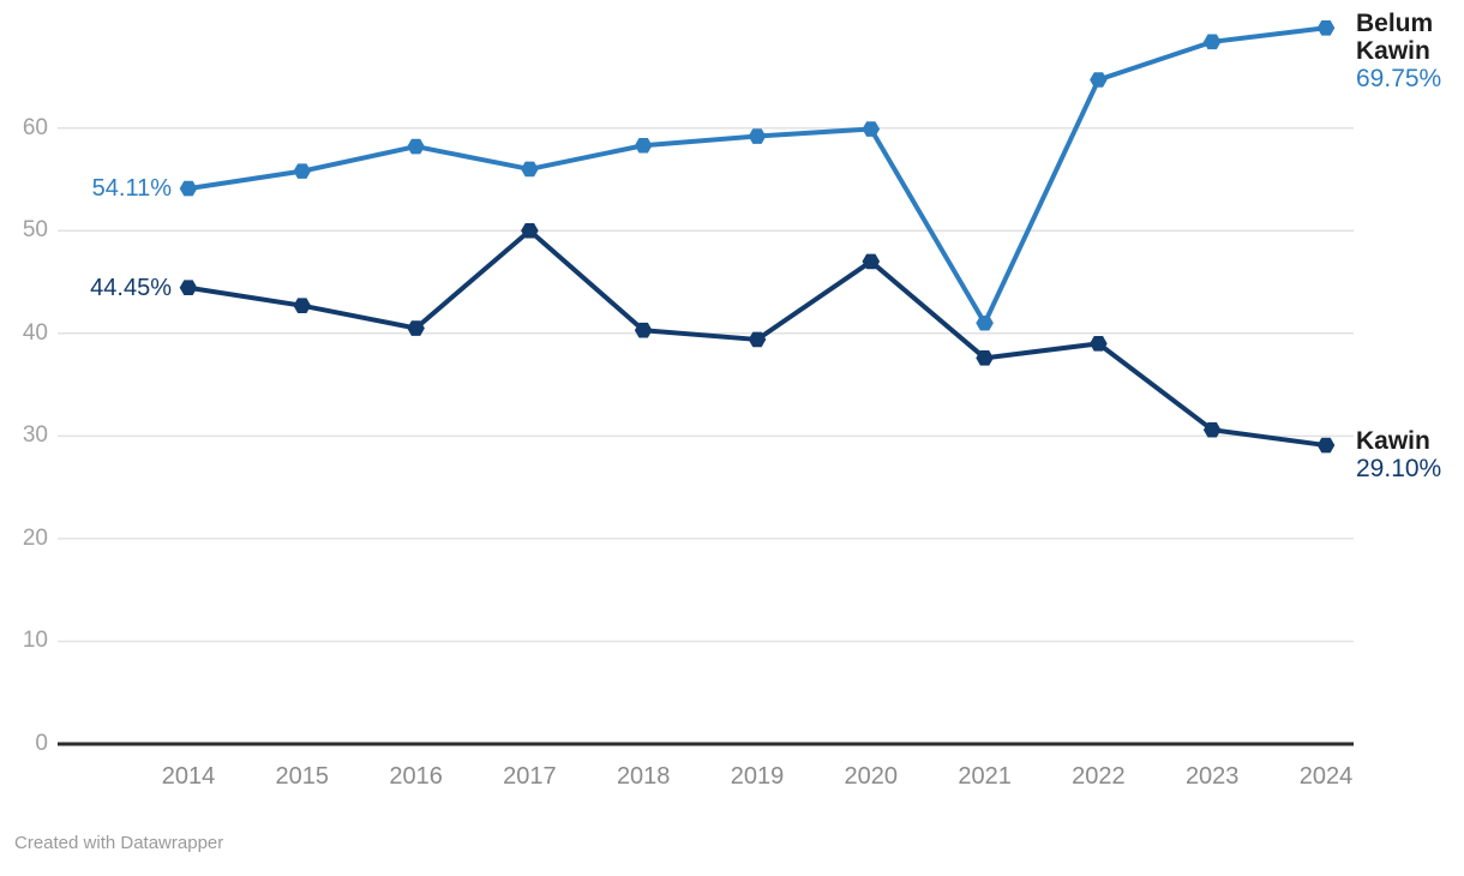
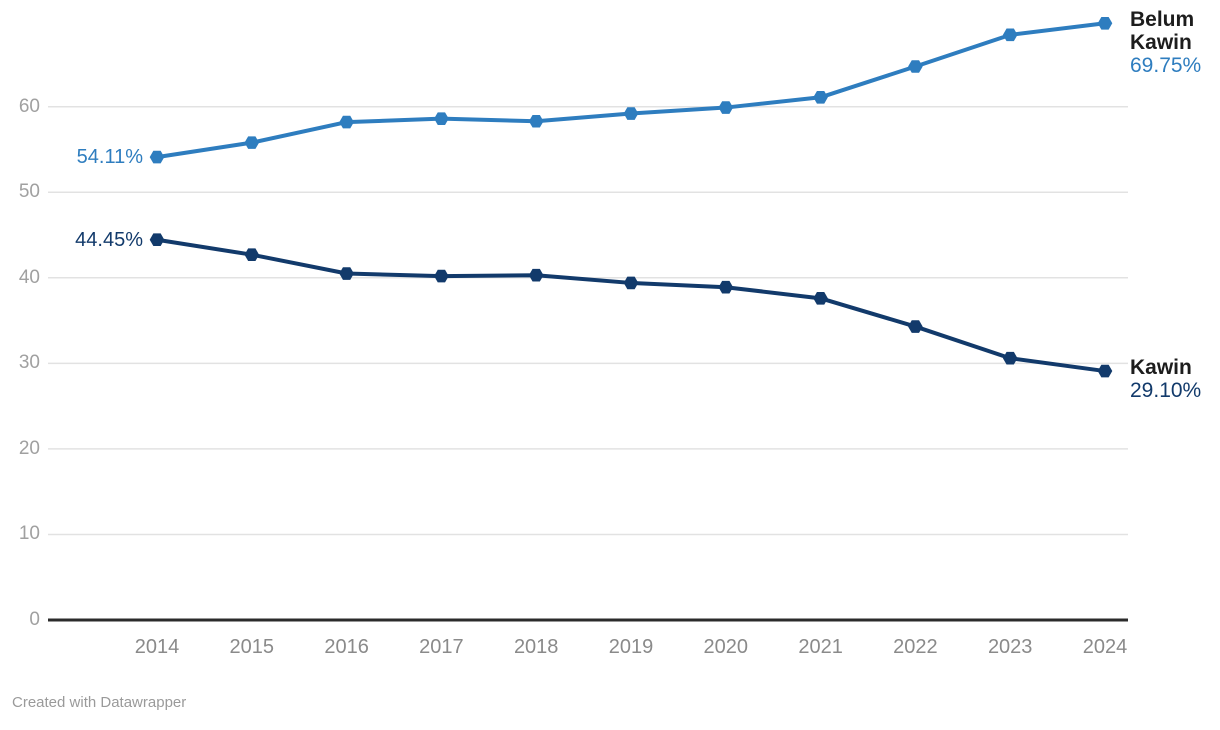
Belum Kawin/2017: 56 -> 59
Kawin/2017: 50 -> 40
Kawin/2020: 47 -> 39
Belum Kawin/2021: 41 -> 61
Kawin/2022: 39 -> 34
